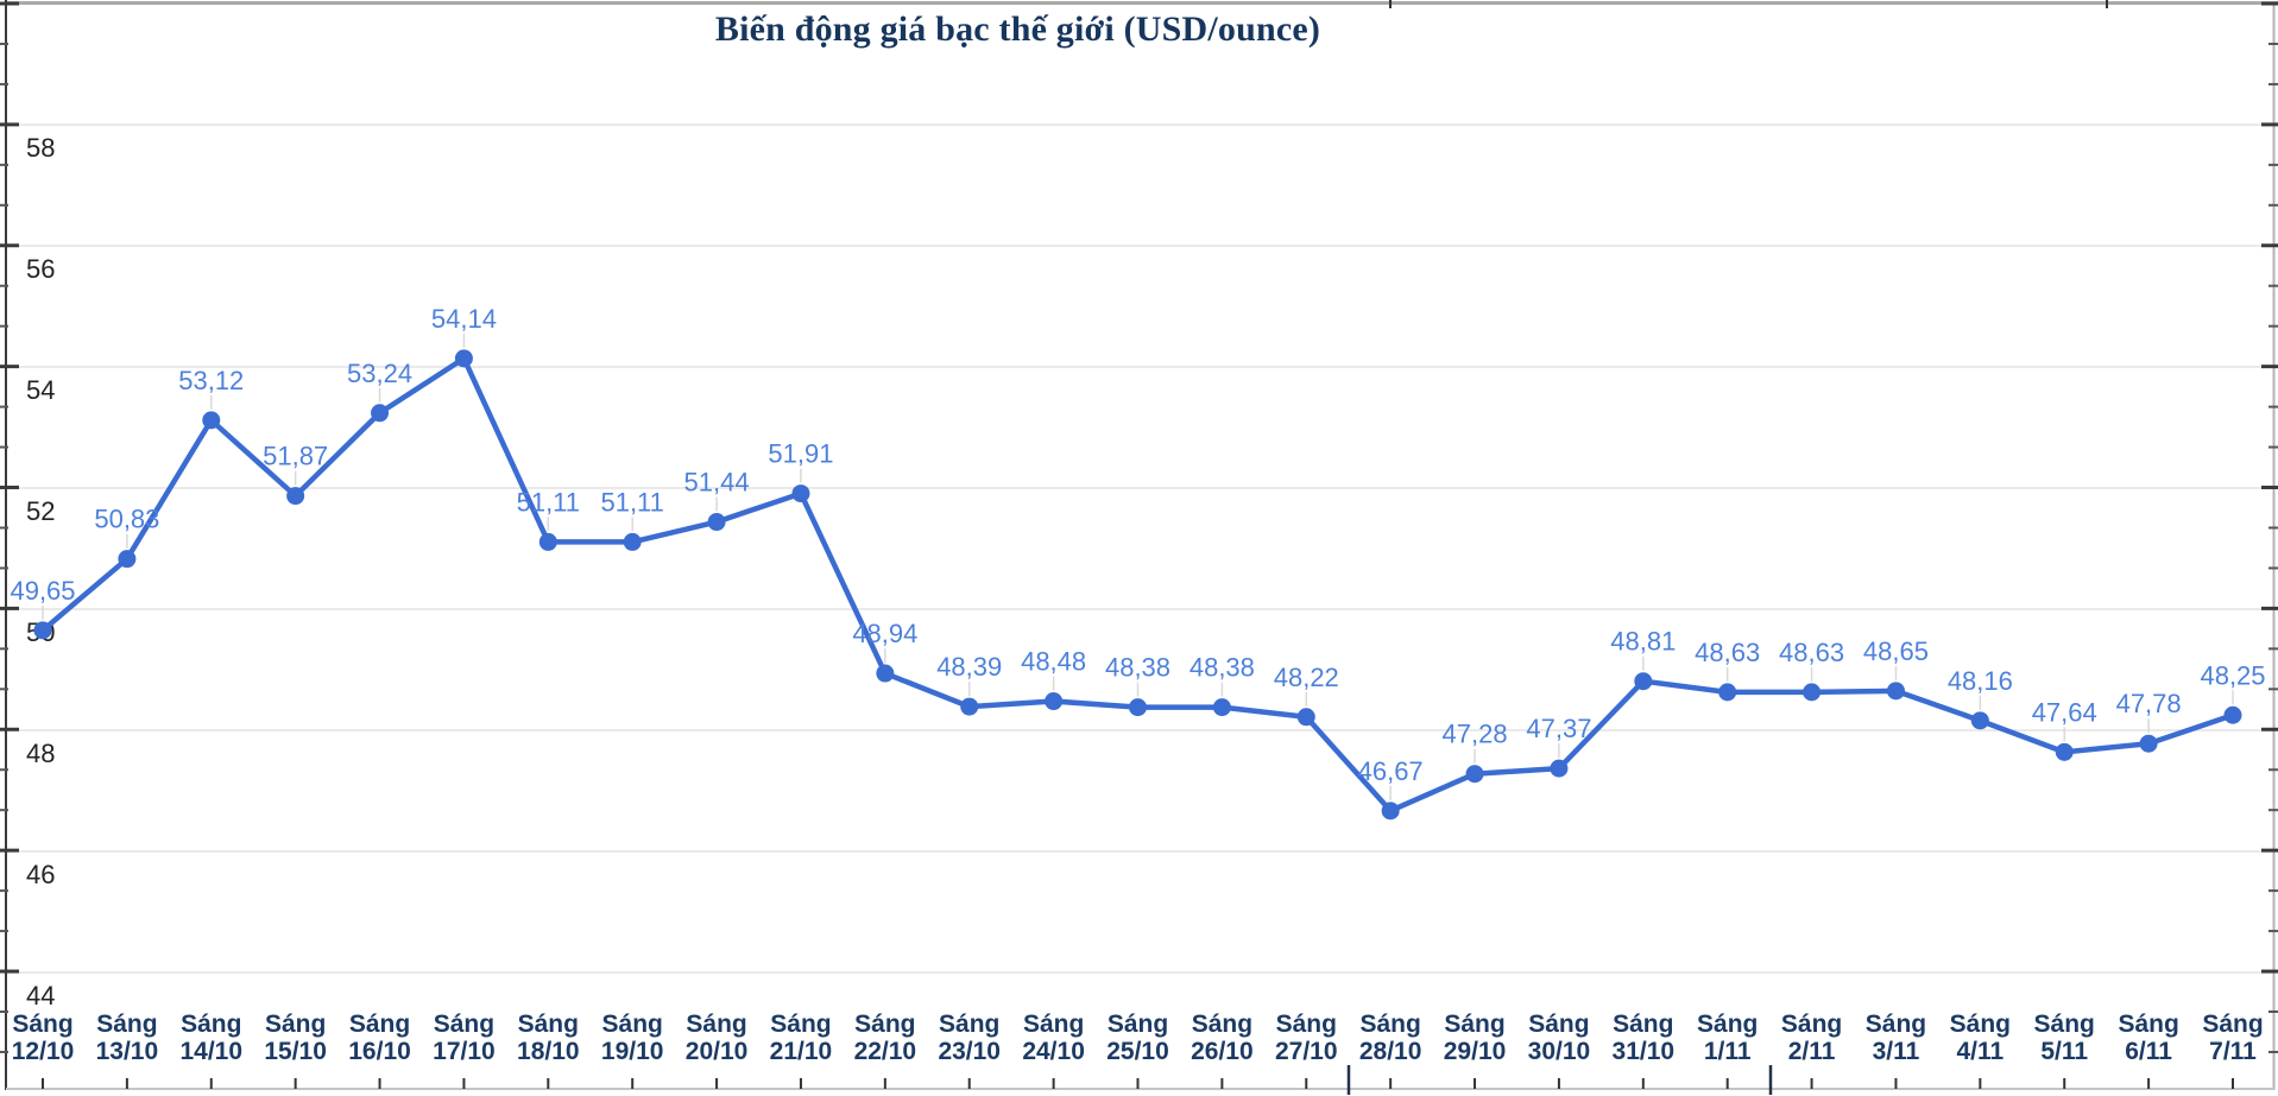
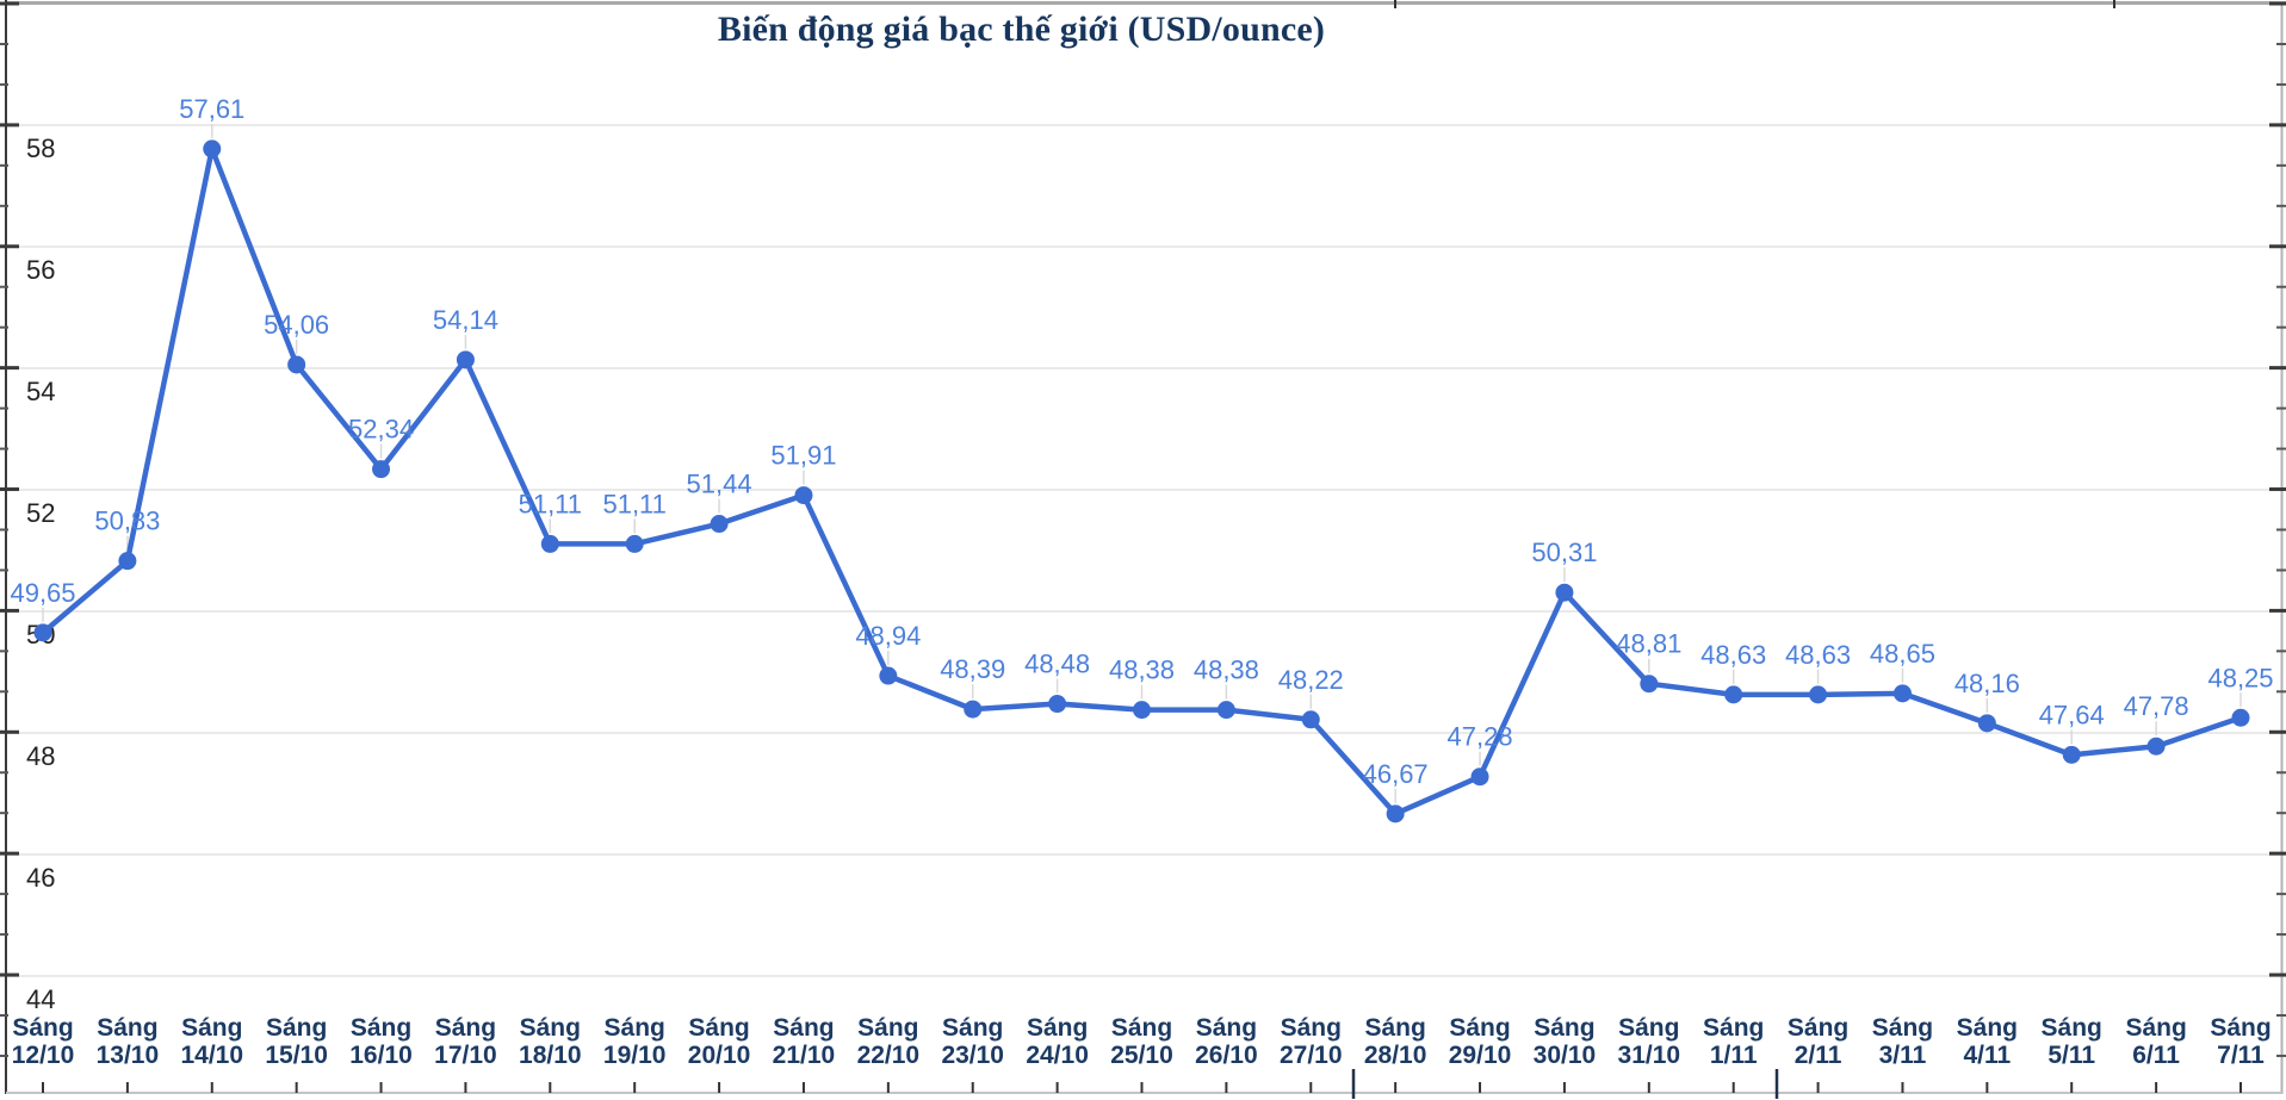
14/10: 53,12 -> 57,61
15/10: 51,87 -> 54,06
16/10: 53,24 -> 52,34
30/10: 47,37 -> 50,31
